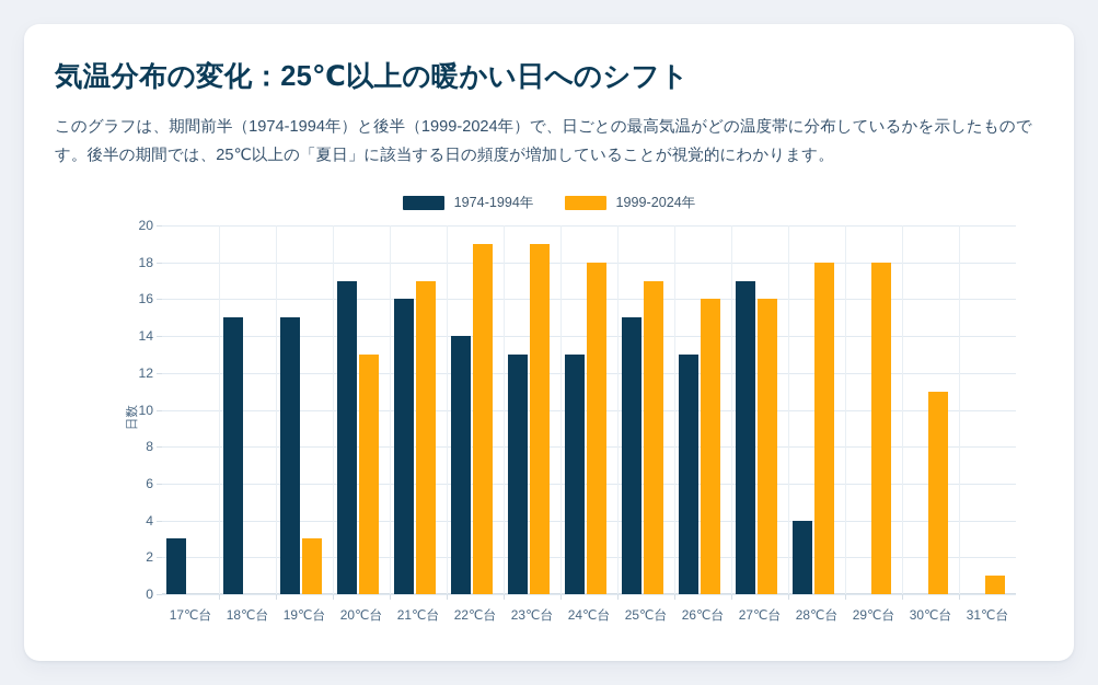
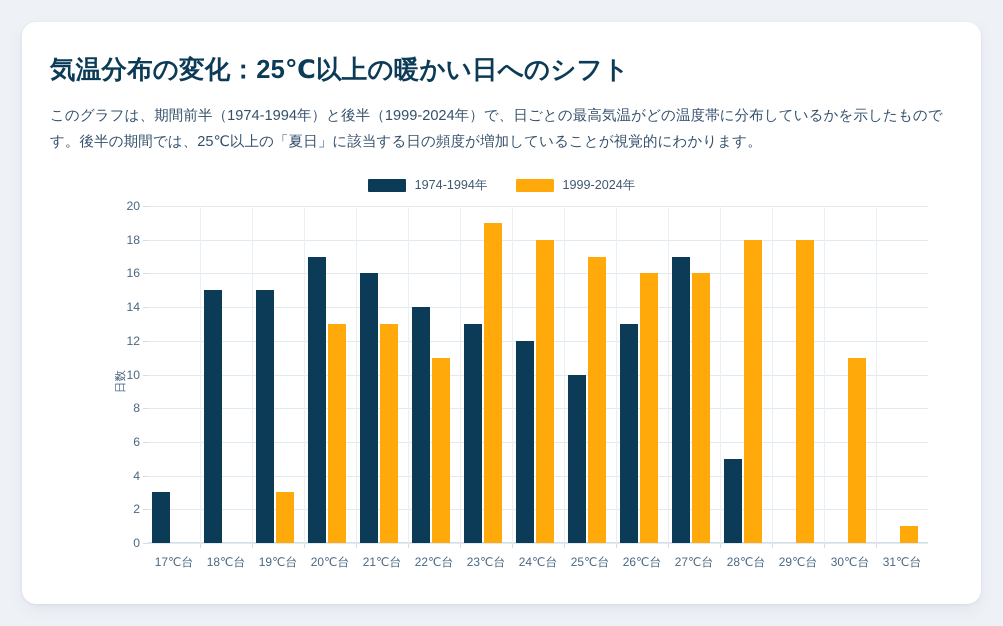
1999-2024年/21℃台: 17 -> 13
1999-2024年/22℃台: 19 -> 11
1974-1994年/24℃台: 13 -> 12
1974-1994年/25℃台: 15 -> 10
1974-1994年/28℃台: 4 -> 5
